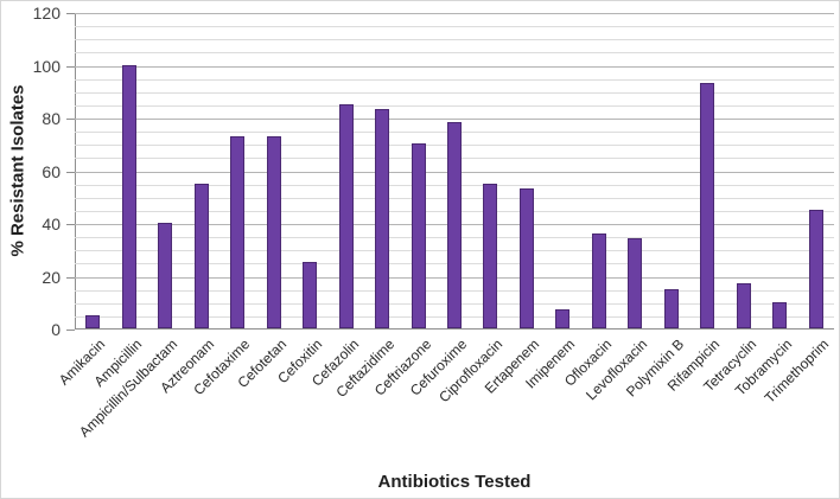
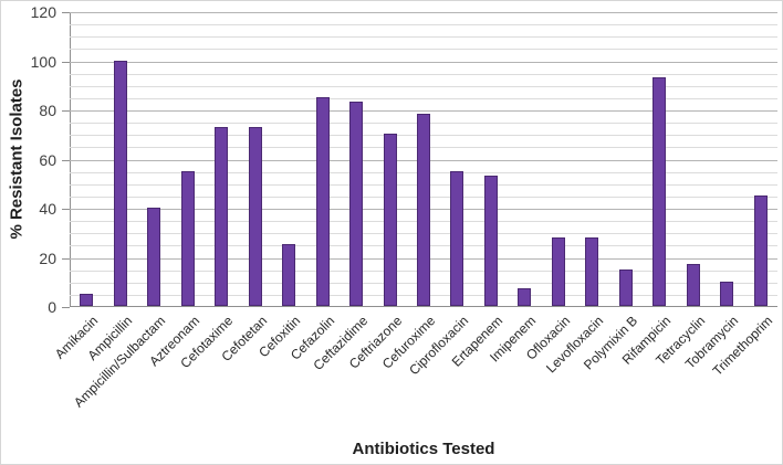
Ofloxacin: 36 -> 28
Levofloxacin: 34 -> 28
